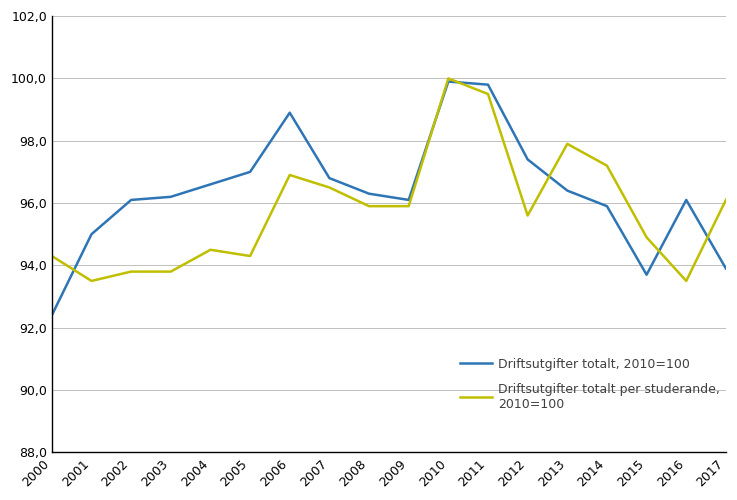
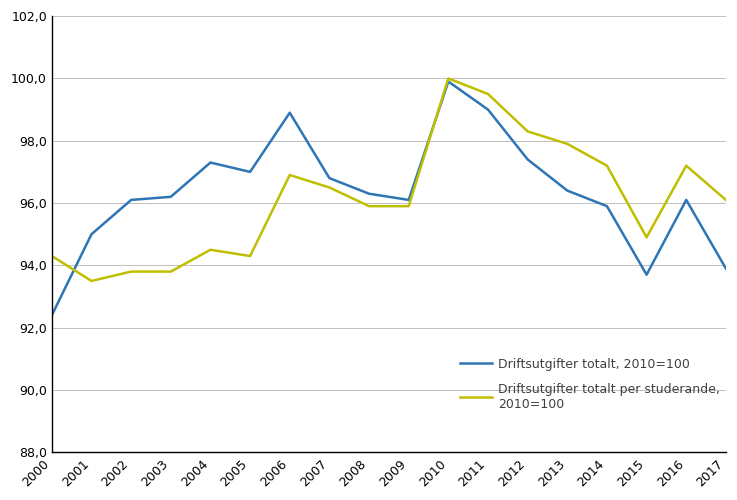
Driftsutgifter totalt, 2010=100/2004: 96,6 -> 97,3
Driftsutgifter totalt, 2010=100/2011: 99,8 -> 99,0
Driftsutgifter totalt per studerande, 2010=100/2012: 95,6 -> 98,3
Driftsutgifter totalt per studerande, 2010=100/2016: 93,5 -> 97,2
